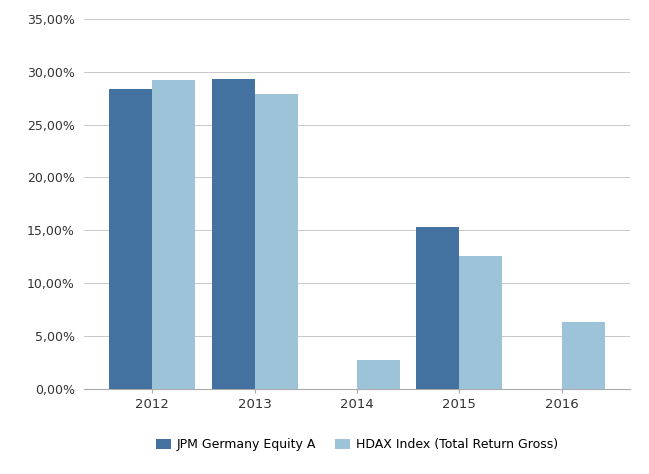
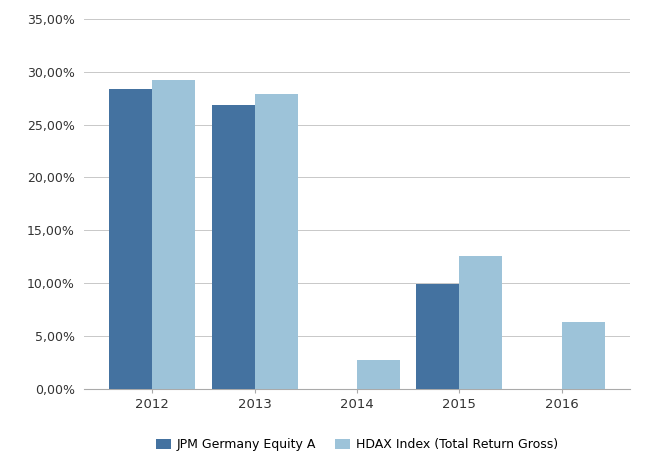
JPM Germany Equity A/2013: 29,3% -> 26,9%
JPM Germany Equity A/2015: 15,3% -> 9,9%
